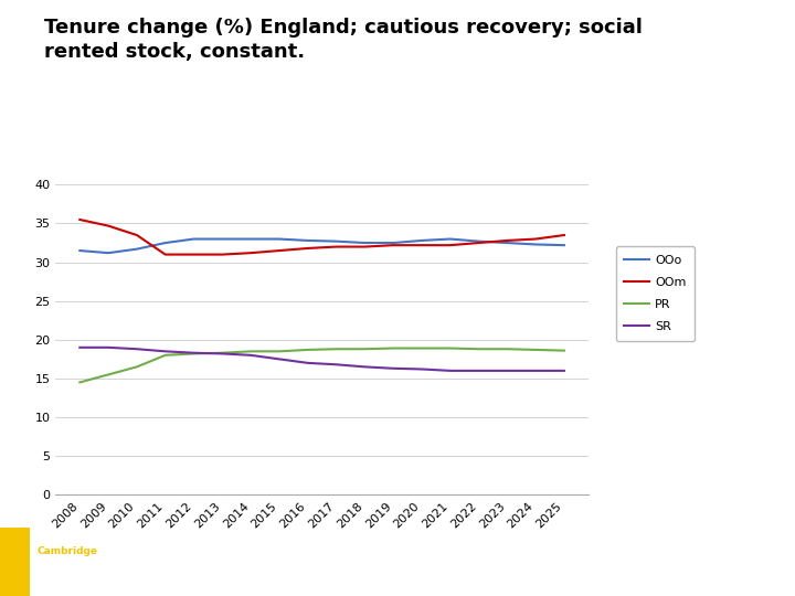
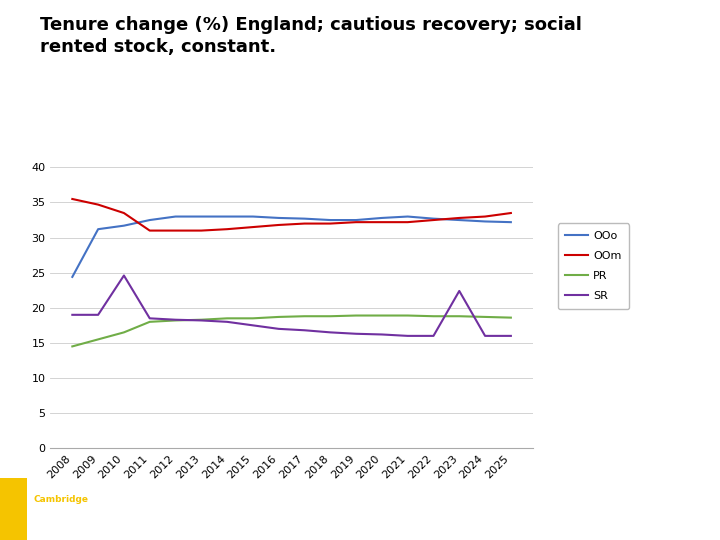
OOo/2008: 31.5 -> 24.4
SR/2010: 18.8 -> 24.6
SR/2023: 16.0 -> 22.4
